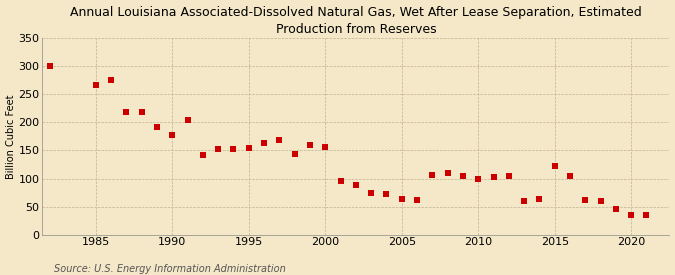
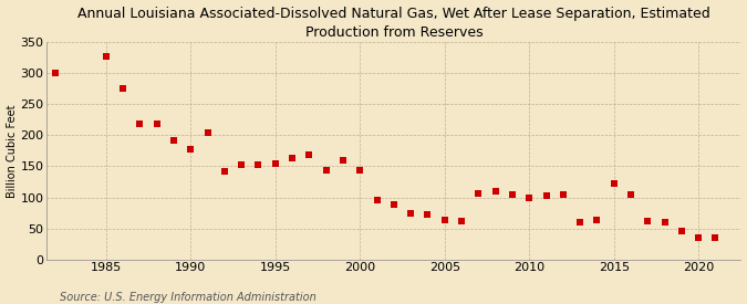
1985: 266 -> 327
2000: 156 -> 143
